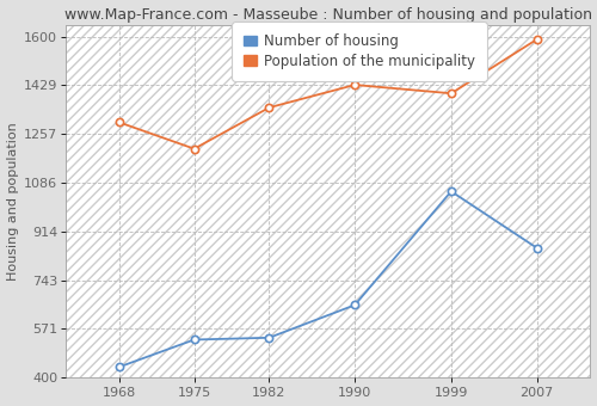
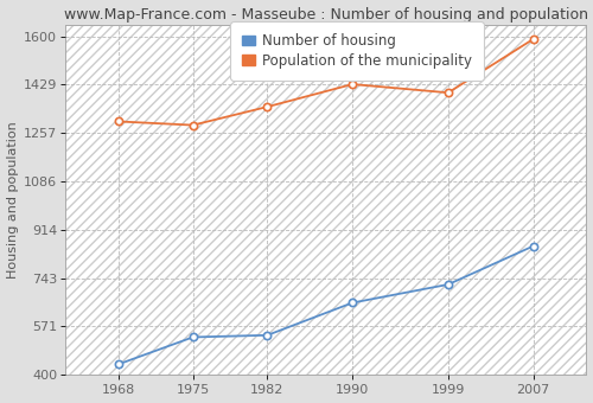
Population of the municipality/1975: 1205 -> 1285
Number of housing/1999: 1055 -> 720
